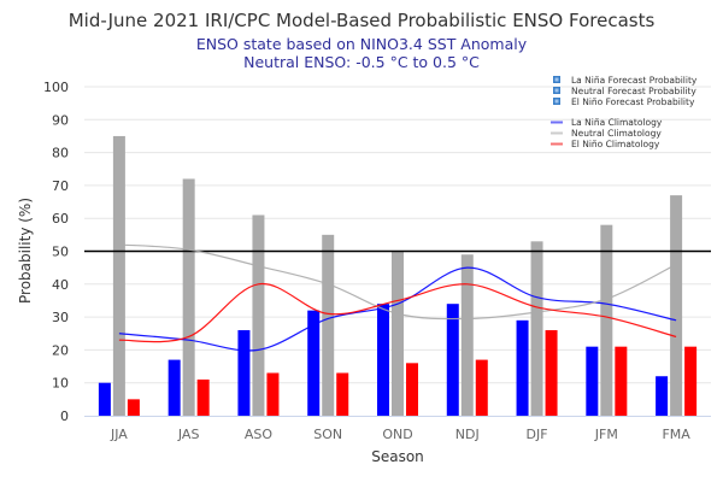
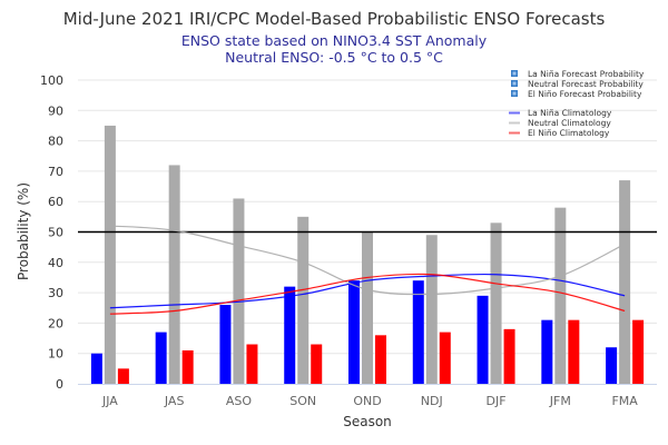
La Niña Climatology/JAS: 23 -> 26
La Niña Climatology/ASO: 20 -> 27
El Niño Climatology/ASO: 40 -> 28
La Niña Climatology/NDJ: 45 -> 36
El Niño Climatology/NDJ: 40 -> 36
El Niño Forecast Probability/DJF: 26 -> 18
